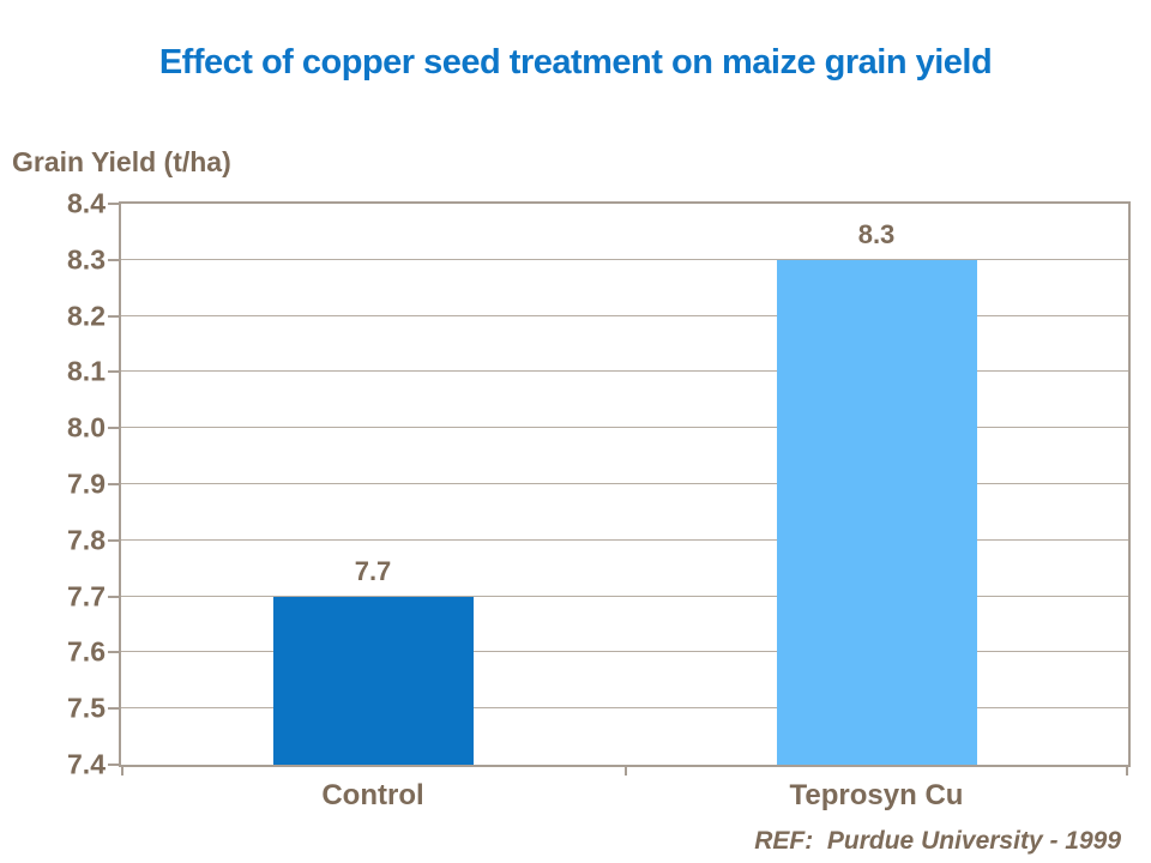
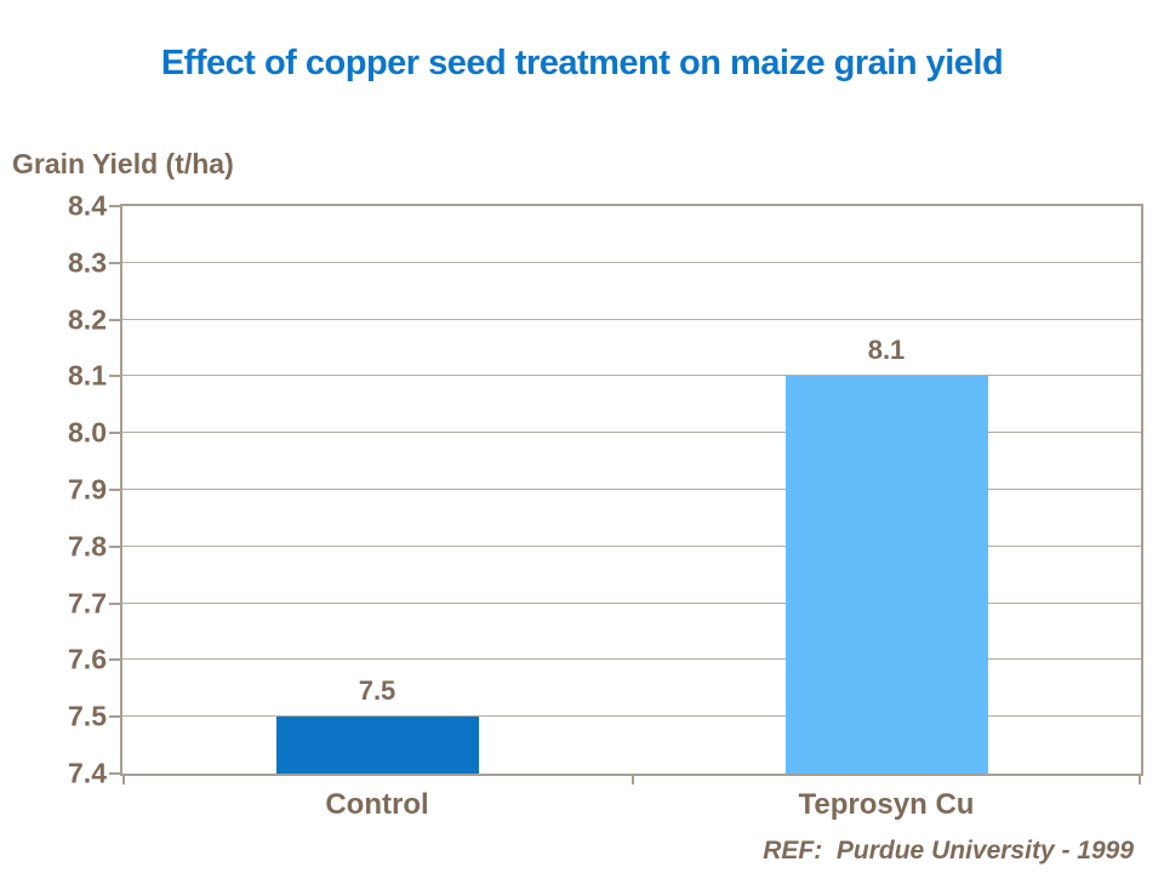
Control: 7.7 -> 7.5
Teprosyn Cu: 8.3 -> 8.1
